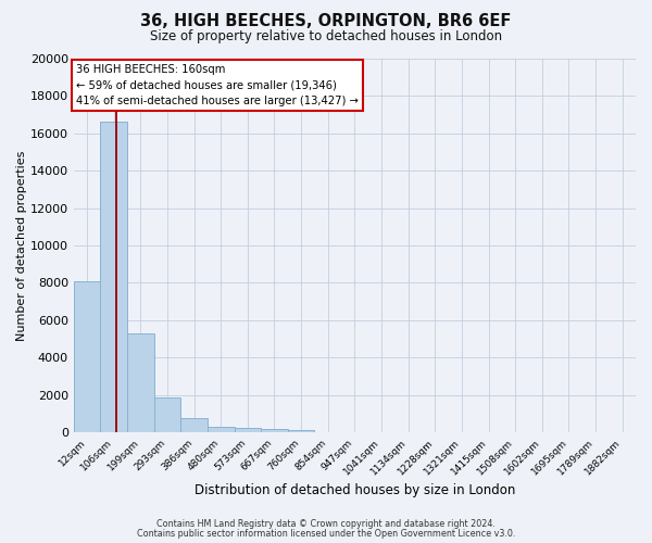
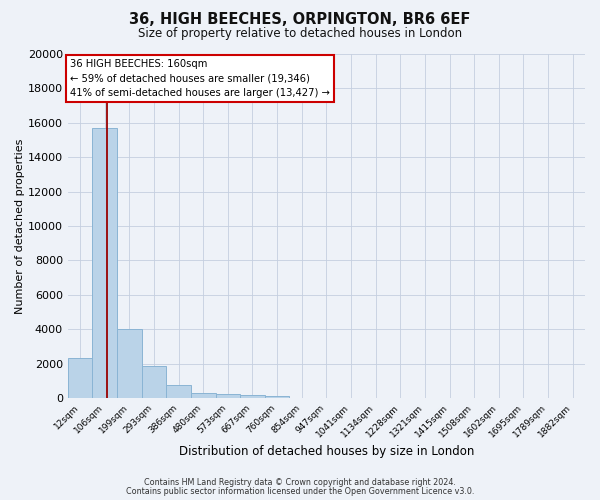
12sqm: 8100 -> 2300
106sqm: 16600 -> 15700
199sqm: 5300 -> 4000
